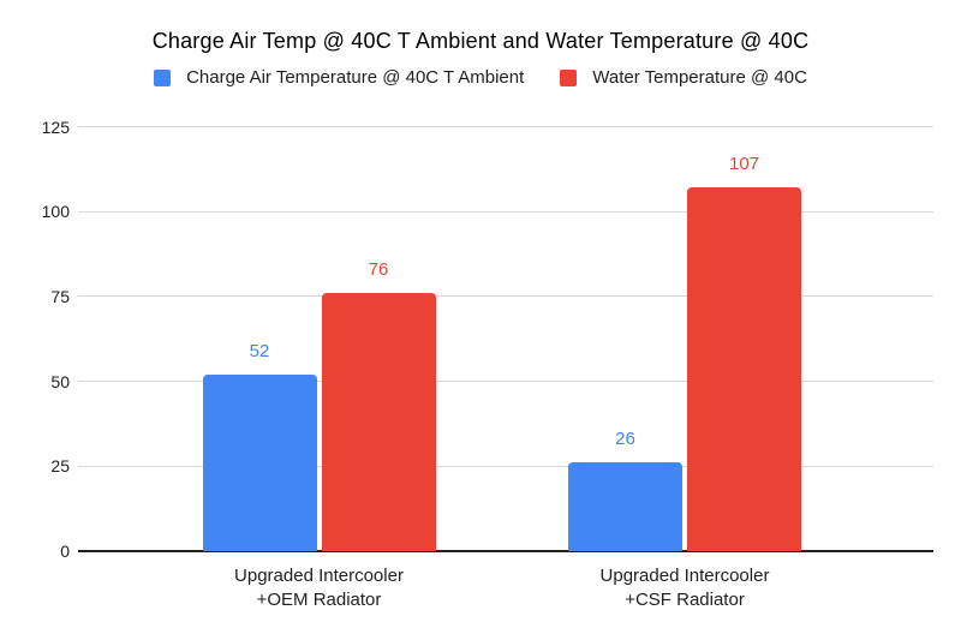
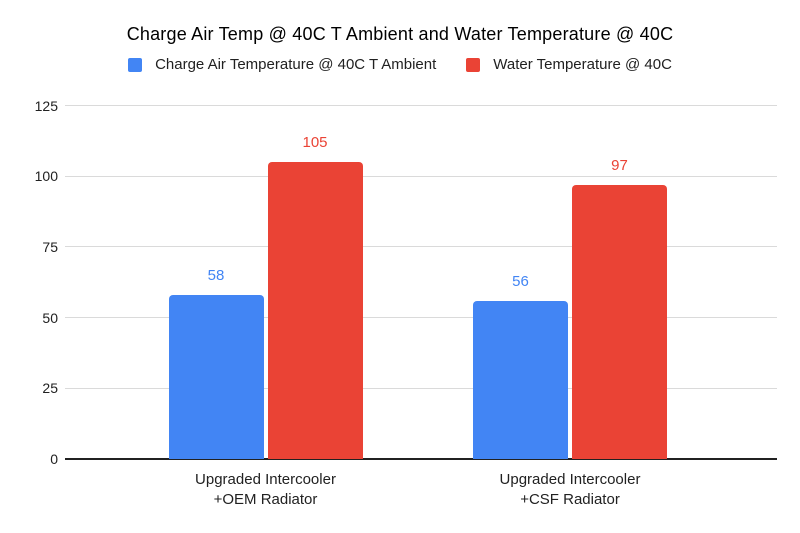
Charge Air Temperature @ 40C T Ambient/Upgraded Intercooler +OEM Radiator: 52 -> 58
Water Temperature @ 40C/Upgraded Intercooler +OEM Radiator: 76 -> 105
Charge Air Temperature @ 40C T Ambient/Upgraded Intercooler +CSF Radiator: 26 -> 56
Water Temperature @ 40C/Upgraded Intercooler +CSF Radiator: 107 -> 97
